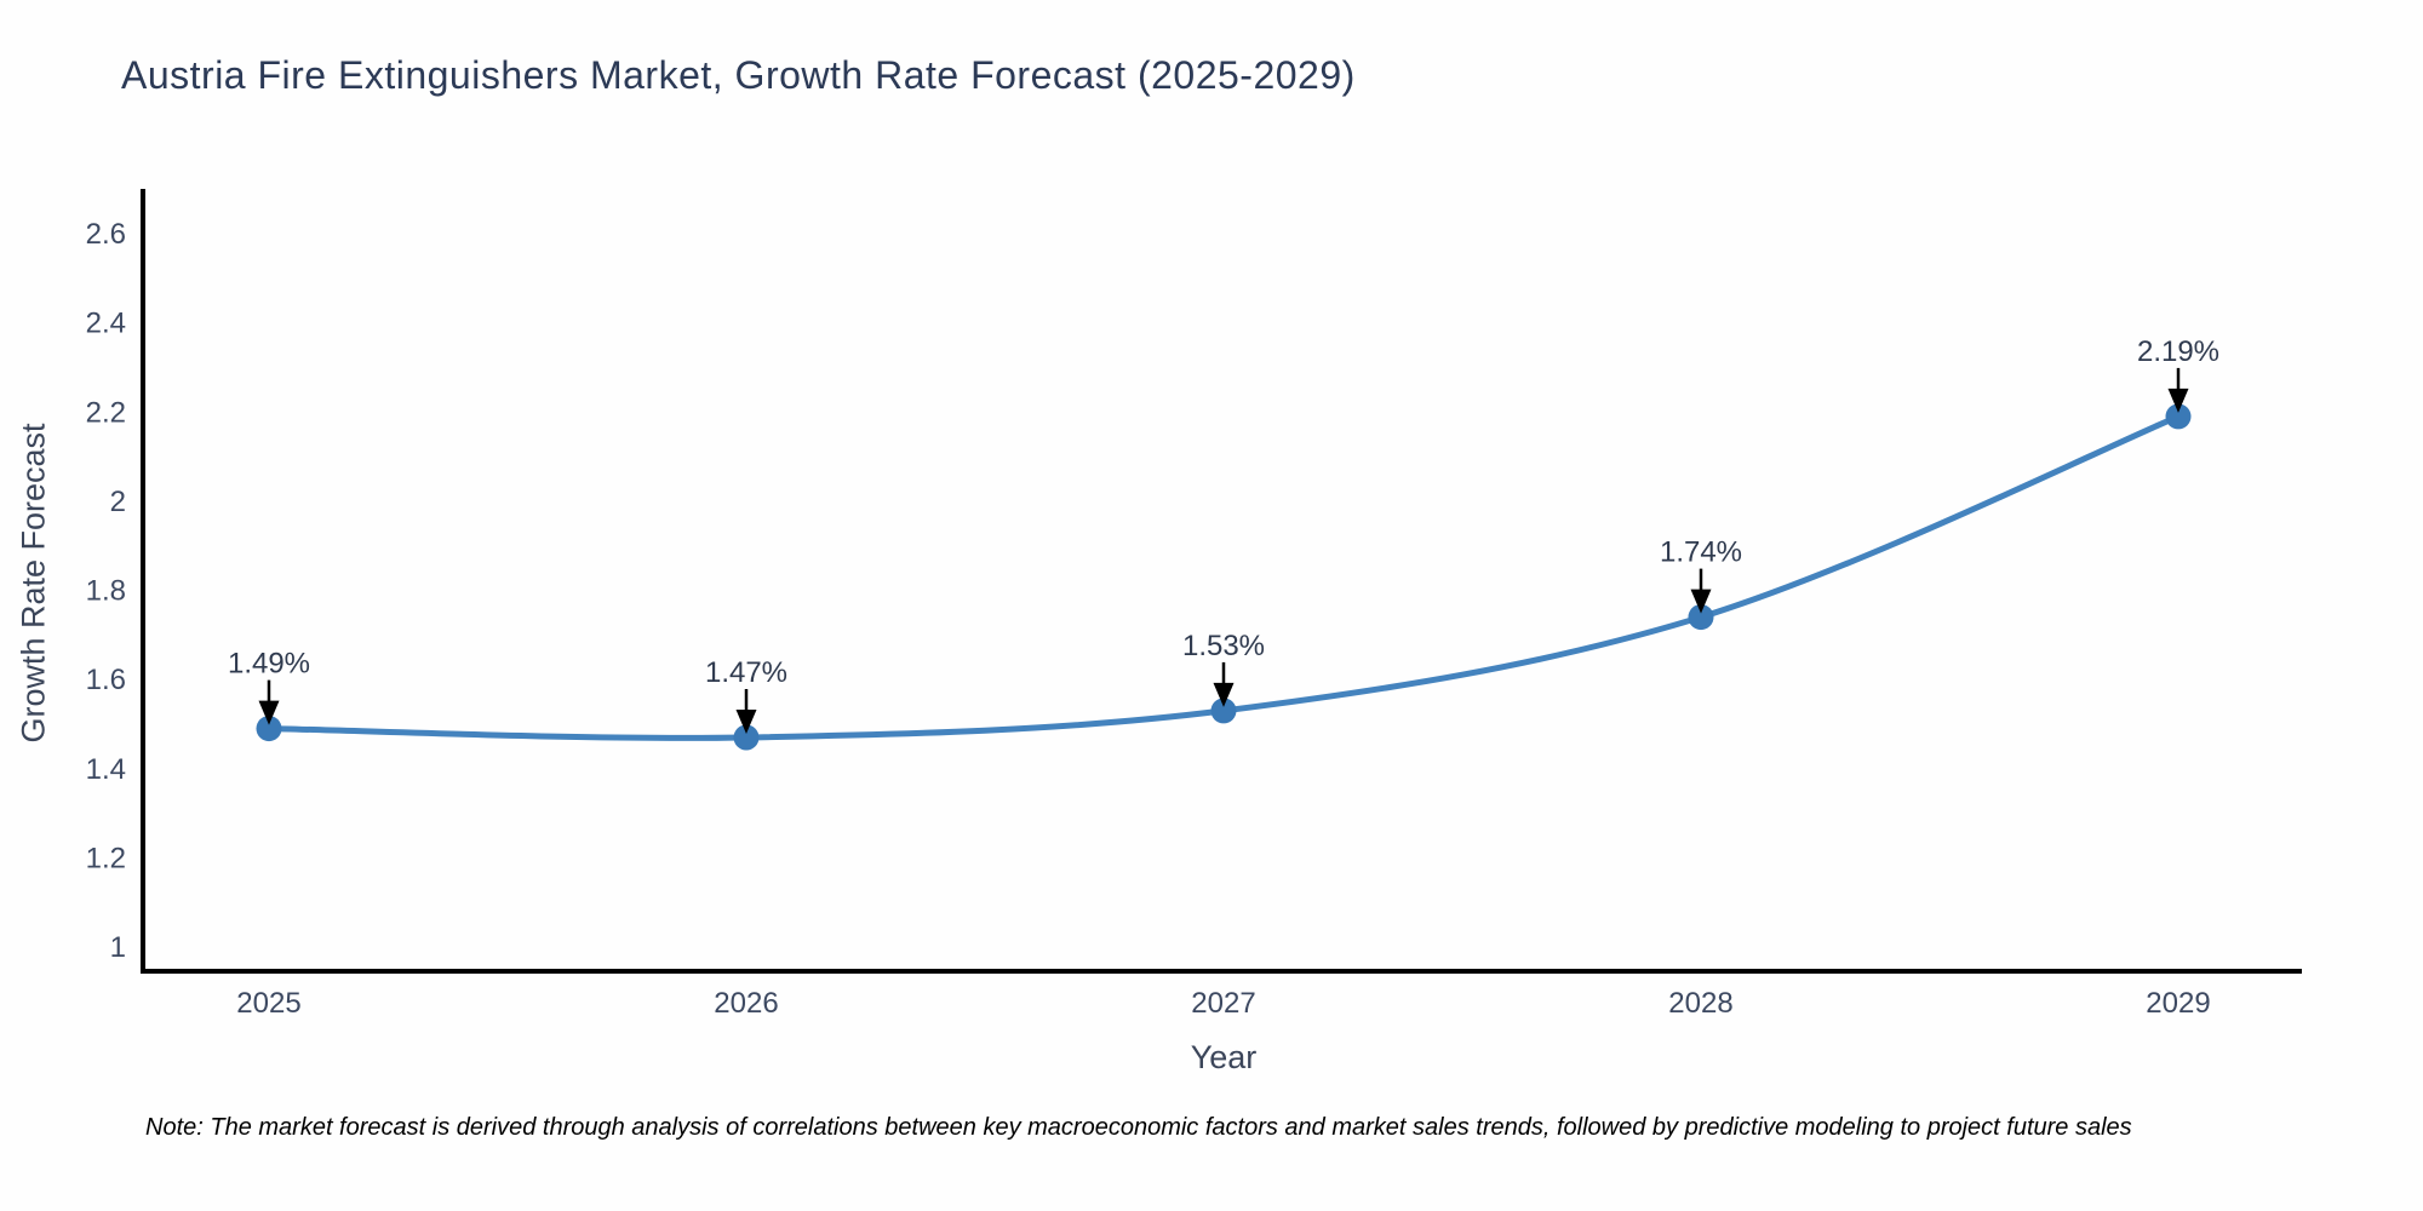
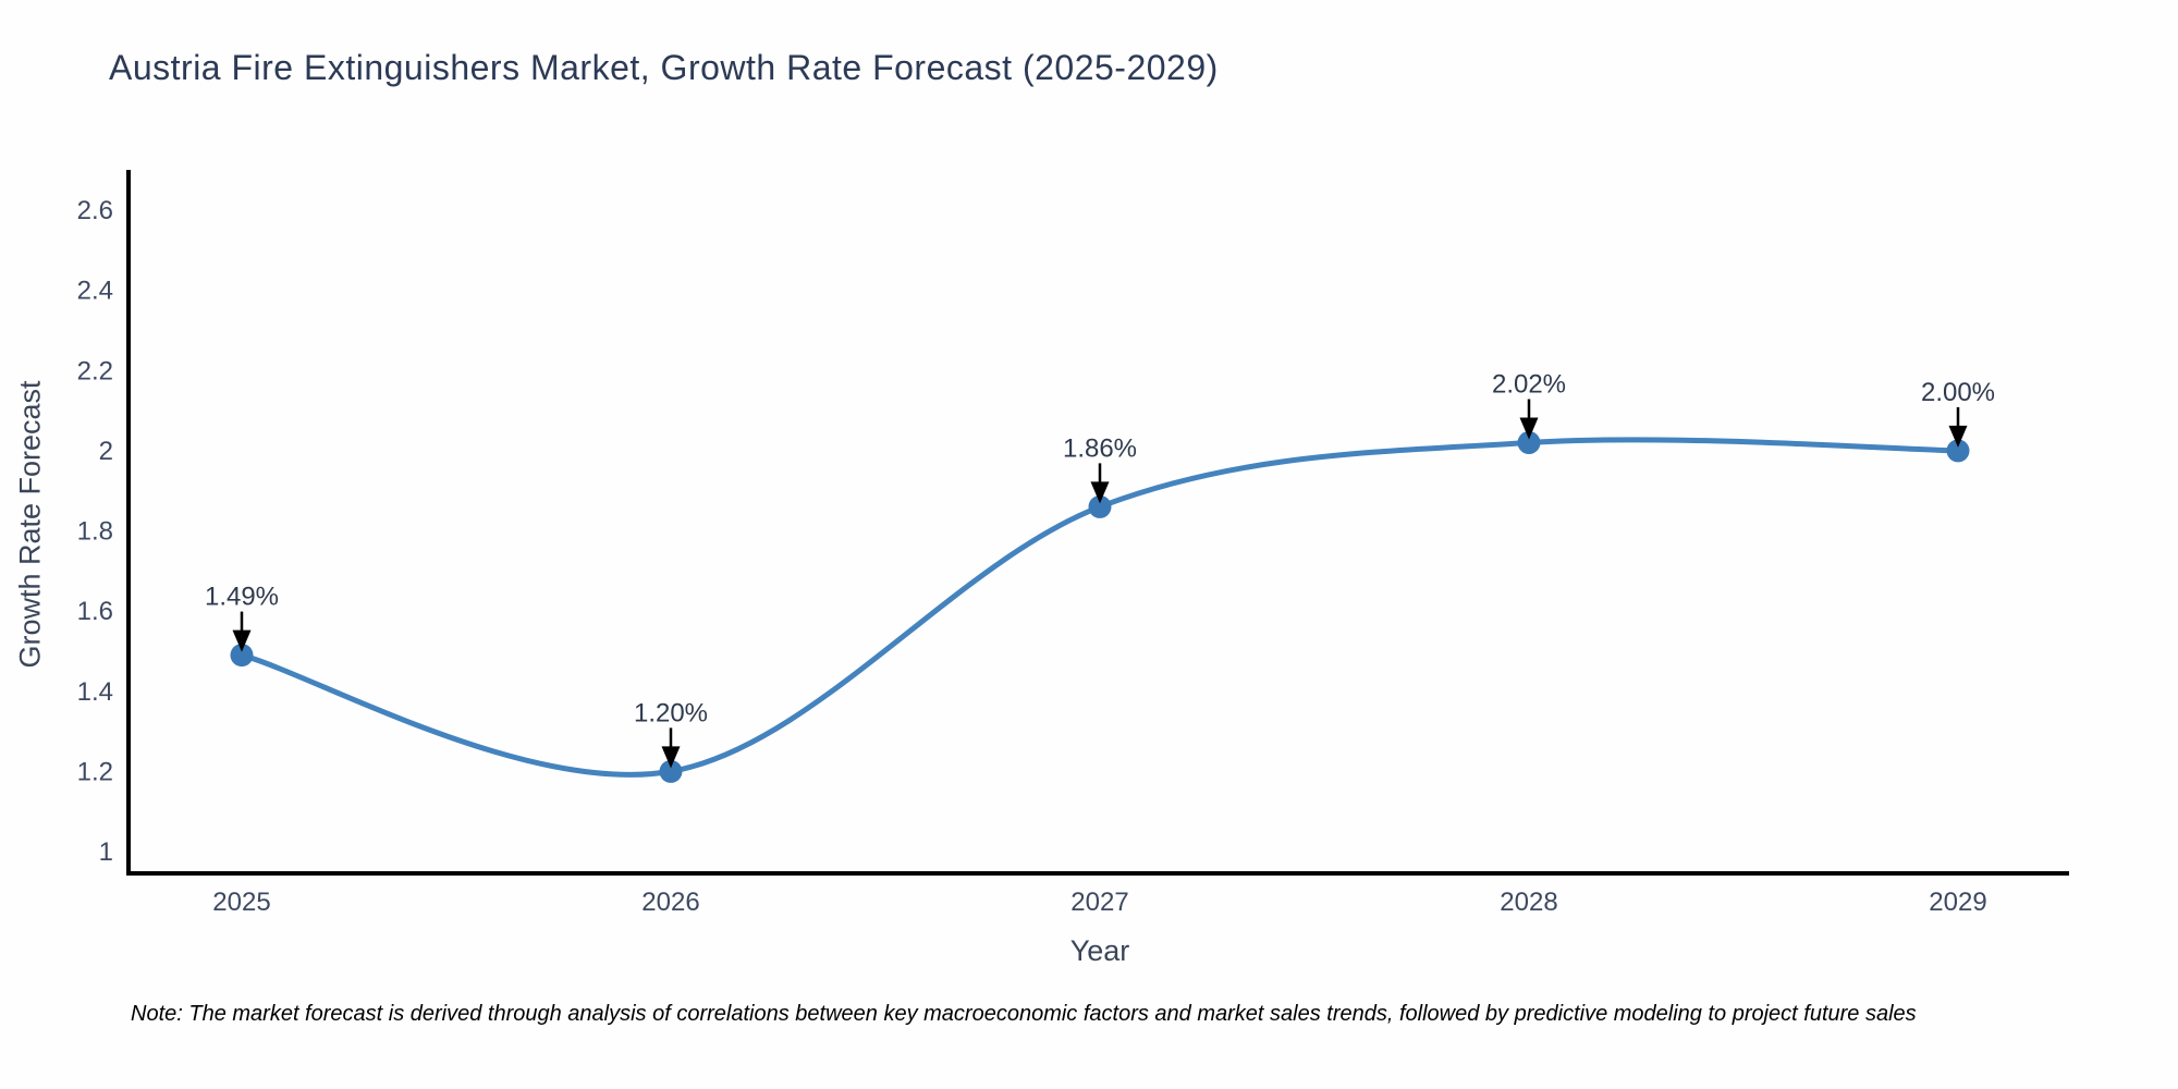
2026: 1.47% -> 1.20%
2027: 1.53% -> 1.86%
2028: 1.74% -> 2.02%
2029: 2.19% -> 2.00%
